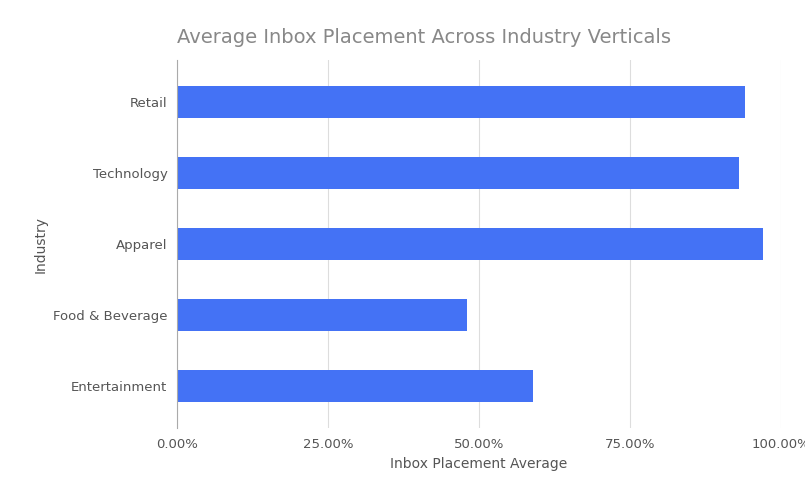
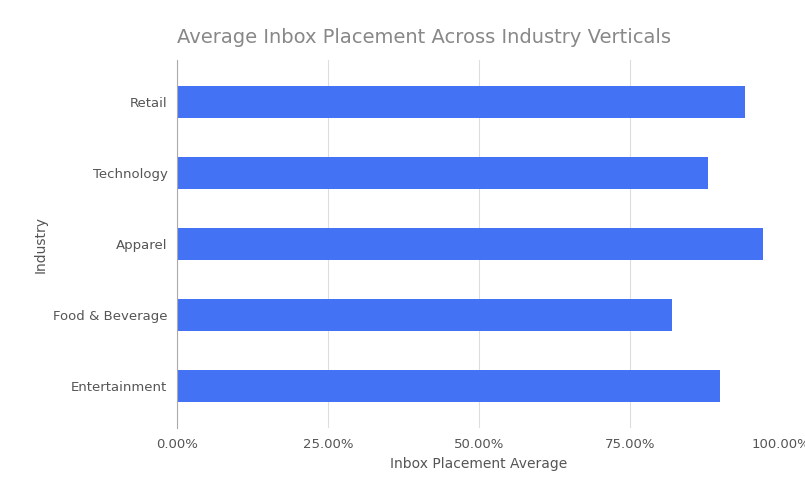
Technology: 93% -> 88%
Food & Beverage: 48% -> 82%
Entertainment: 59% -> 90%
